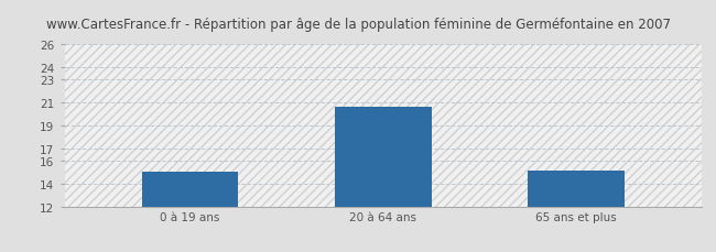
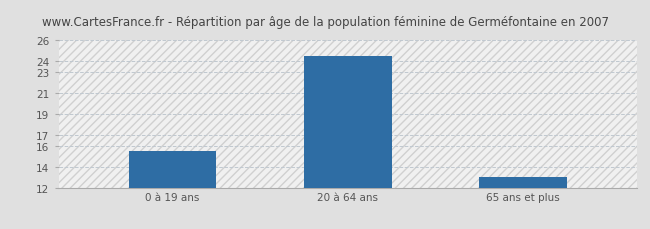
0 à 19 ans: 15.0 -> 15.5
20 à 64 ans: 20.6 -> 24.5
65 ans et plus: 15.1 -> 13.0
